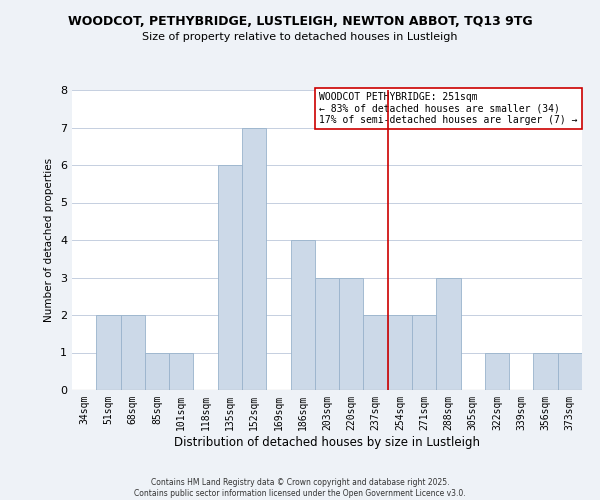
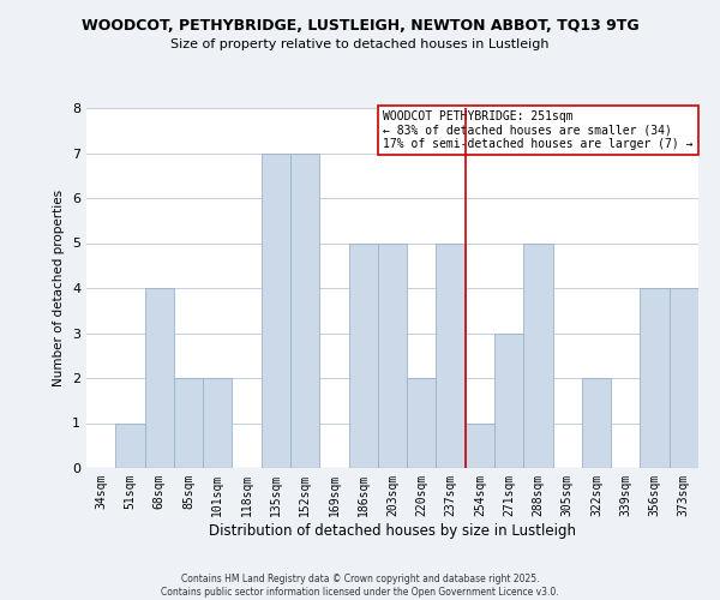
51sqm: 2 -> 1
68sqm: 2 -> 4
85sqm: 1 -> 2
101sqm: 1 -> 2
135sqm: 6 -> 7
186sqm: 4 -> 5
203sqm: 3 -> 5
220sqm: 3 -> 2
237sqm: 2 -> 5
254sqm: 2 -> 1
271sqm: 2 -> 3
288sqm: 3 -> 5
322sqm: 1 -> 2
356sqm: 1 -> 4
373sqm: 1 -> 4
